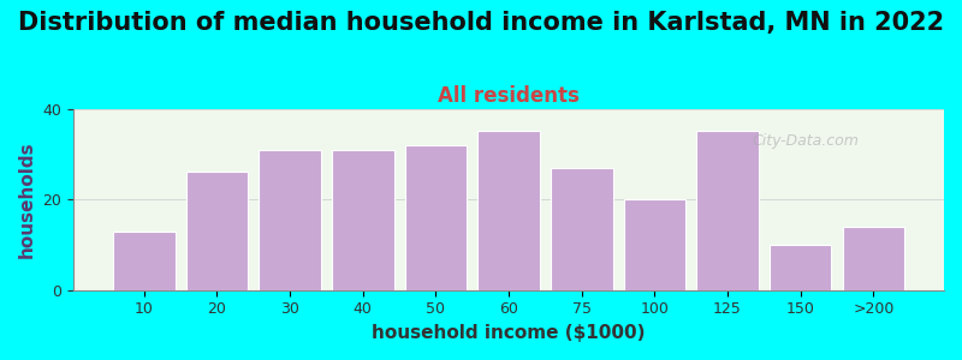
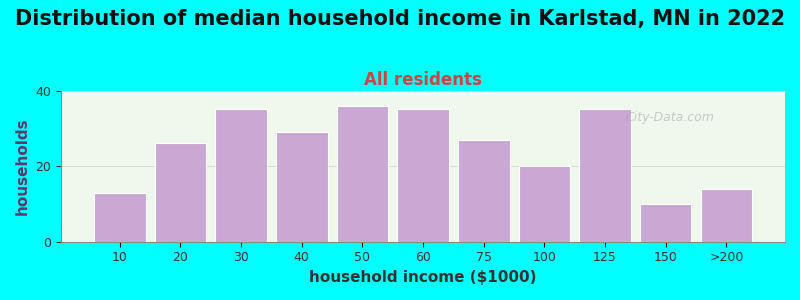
30: 31 -> 35
40: 31 -> 29
50: 32 -> 36
